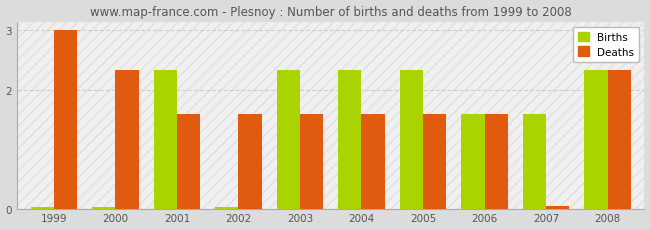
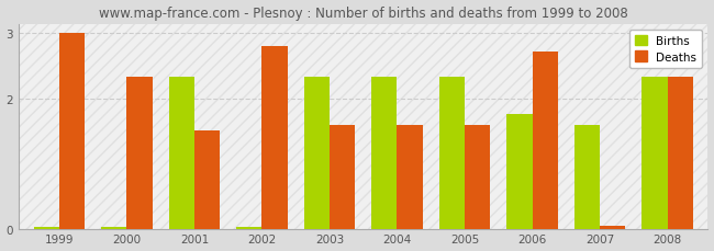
Deaths/2001: 1.60 -> 1.50
Deaths/2002: 1.60 -> 2.80
Births/2006: 1.60 -> 1.76
Deaths/2006: 1.60 -> 2.72
